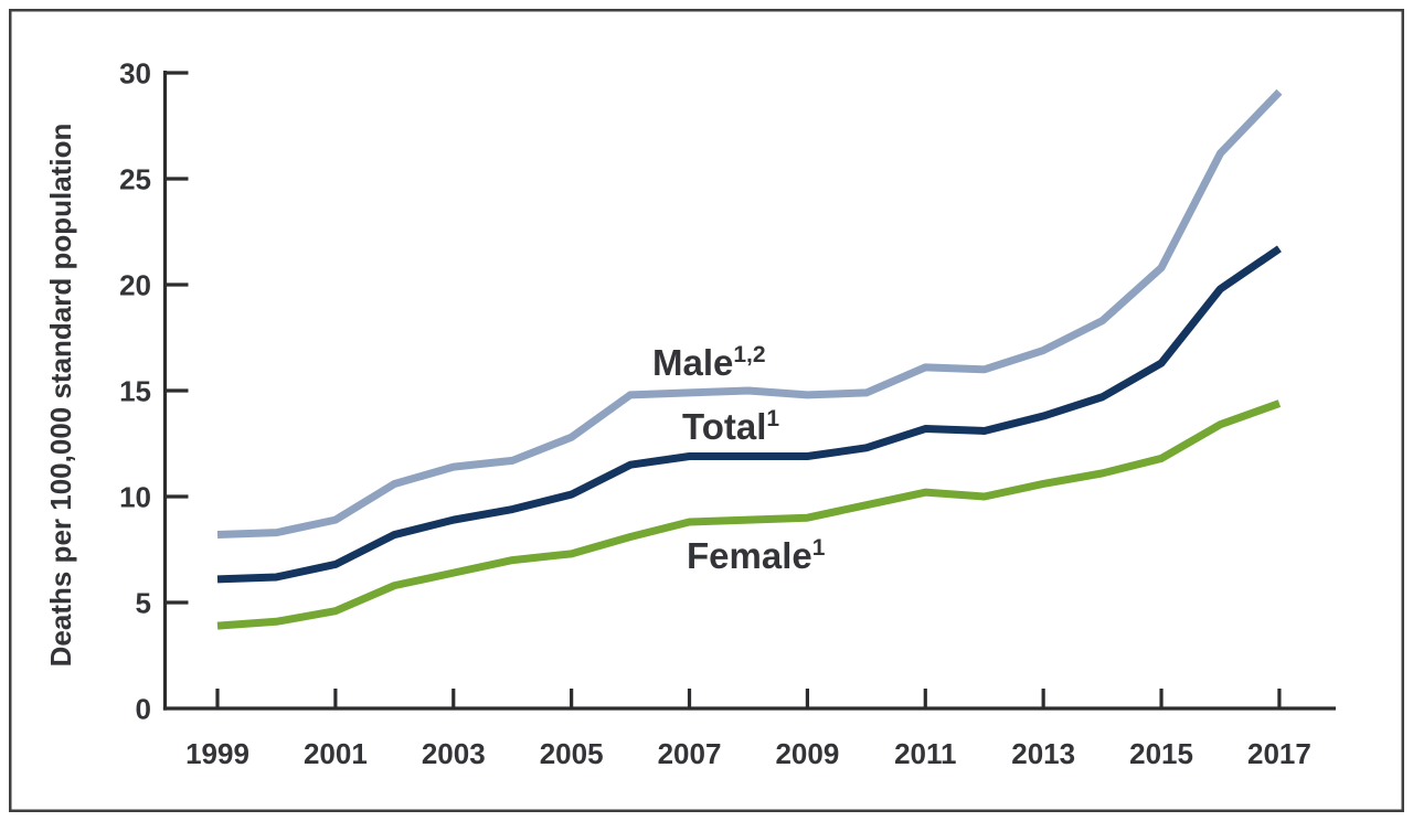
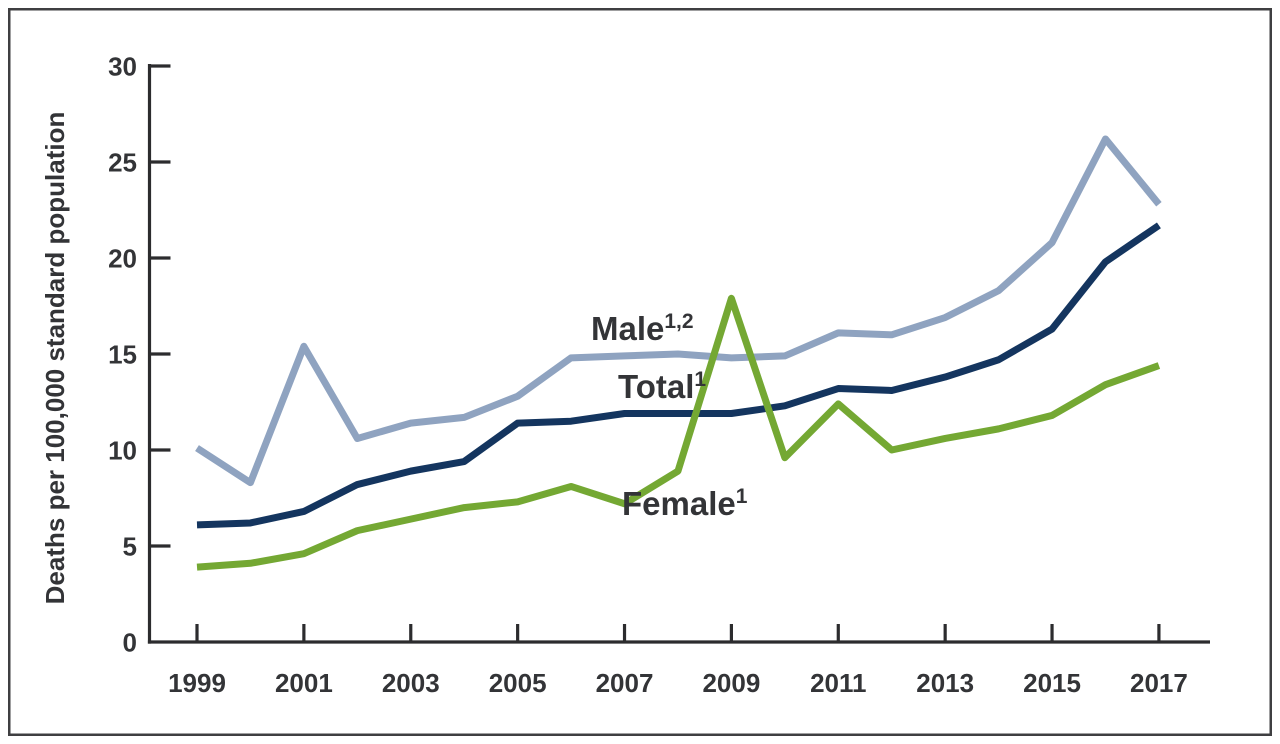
Male/1999: 8.2 -> 10.1
Male/2001: 8.9 -> 15.4
Total/2005: 10.1 -> 11.4
Female/2007: 8.8 -> 7.2
Female/2009: 9.0 -> 17.9
Female/2011: 10.2 -> 12.4
Male/2017: 29.1 -> 22.8
